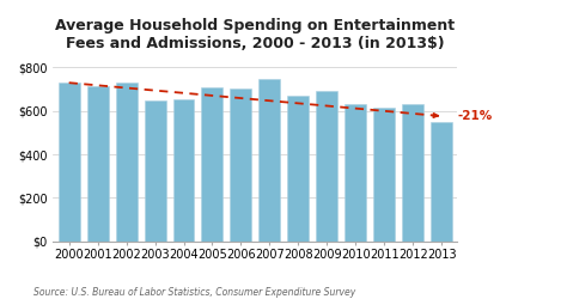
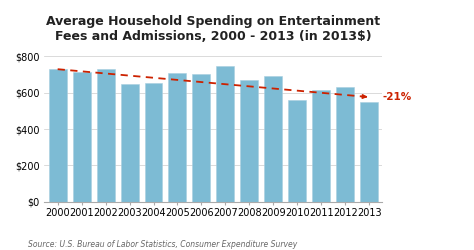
2010: $630 -> $560
